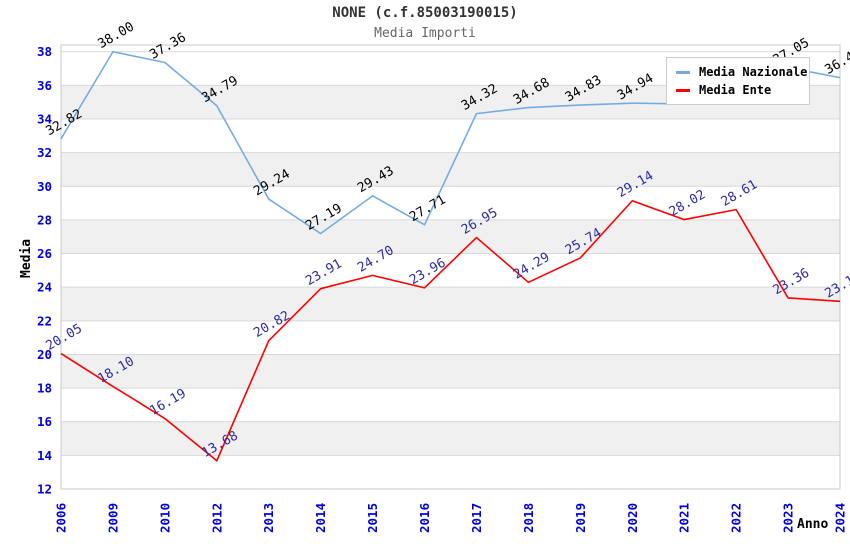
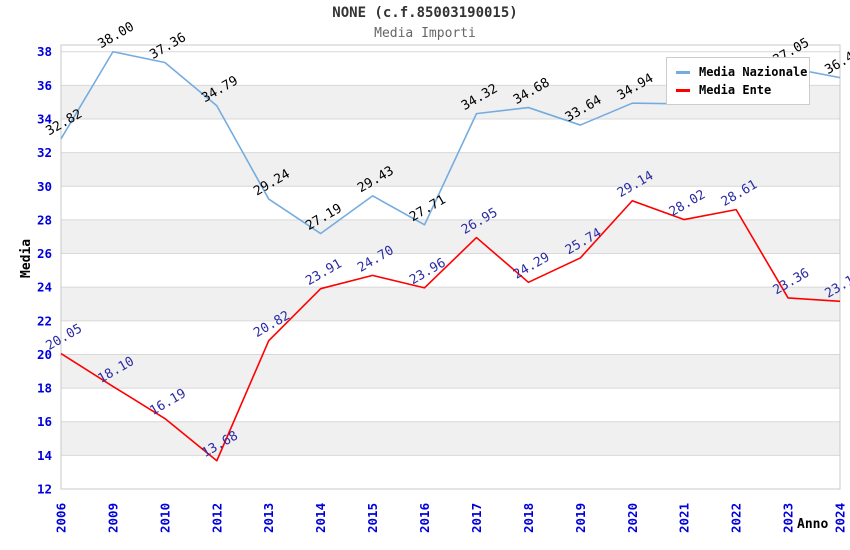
Media Nazionale/2019: 34.83 -> 33.64
